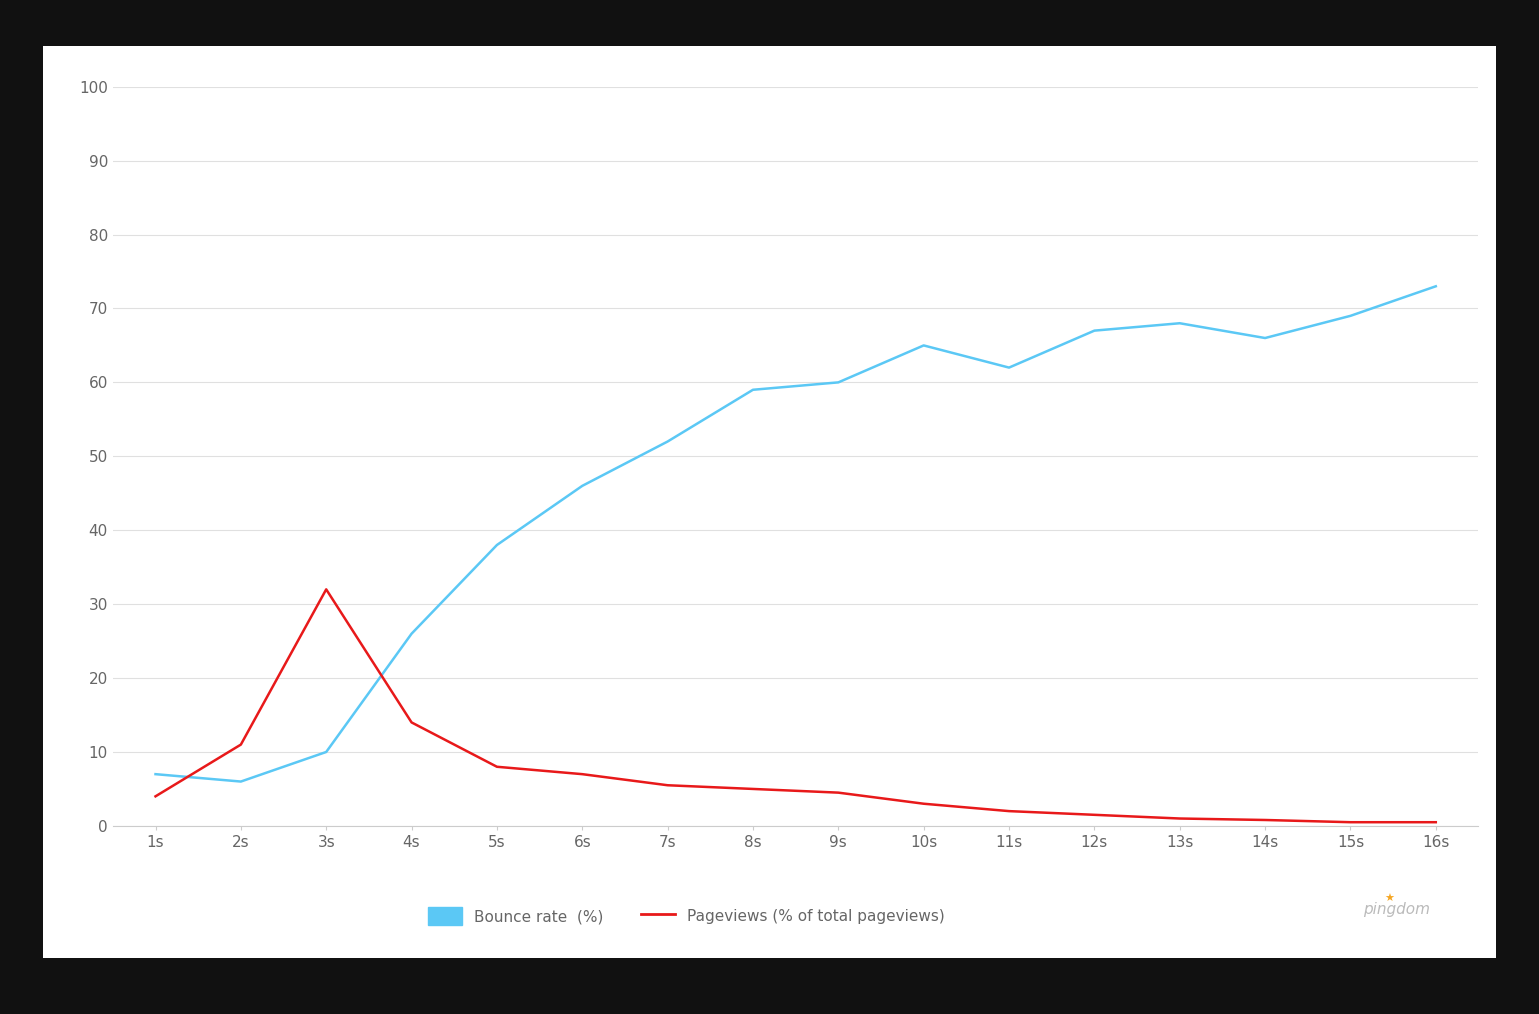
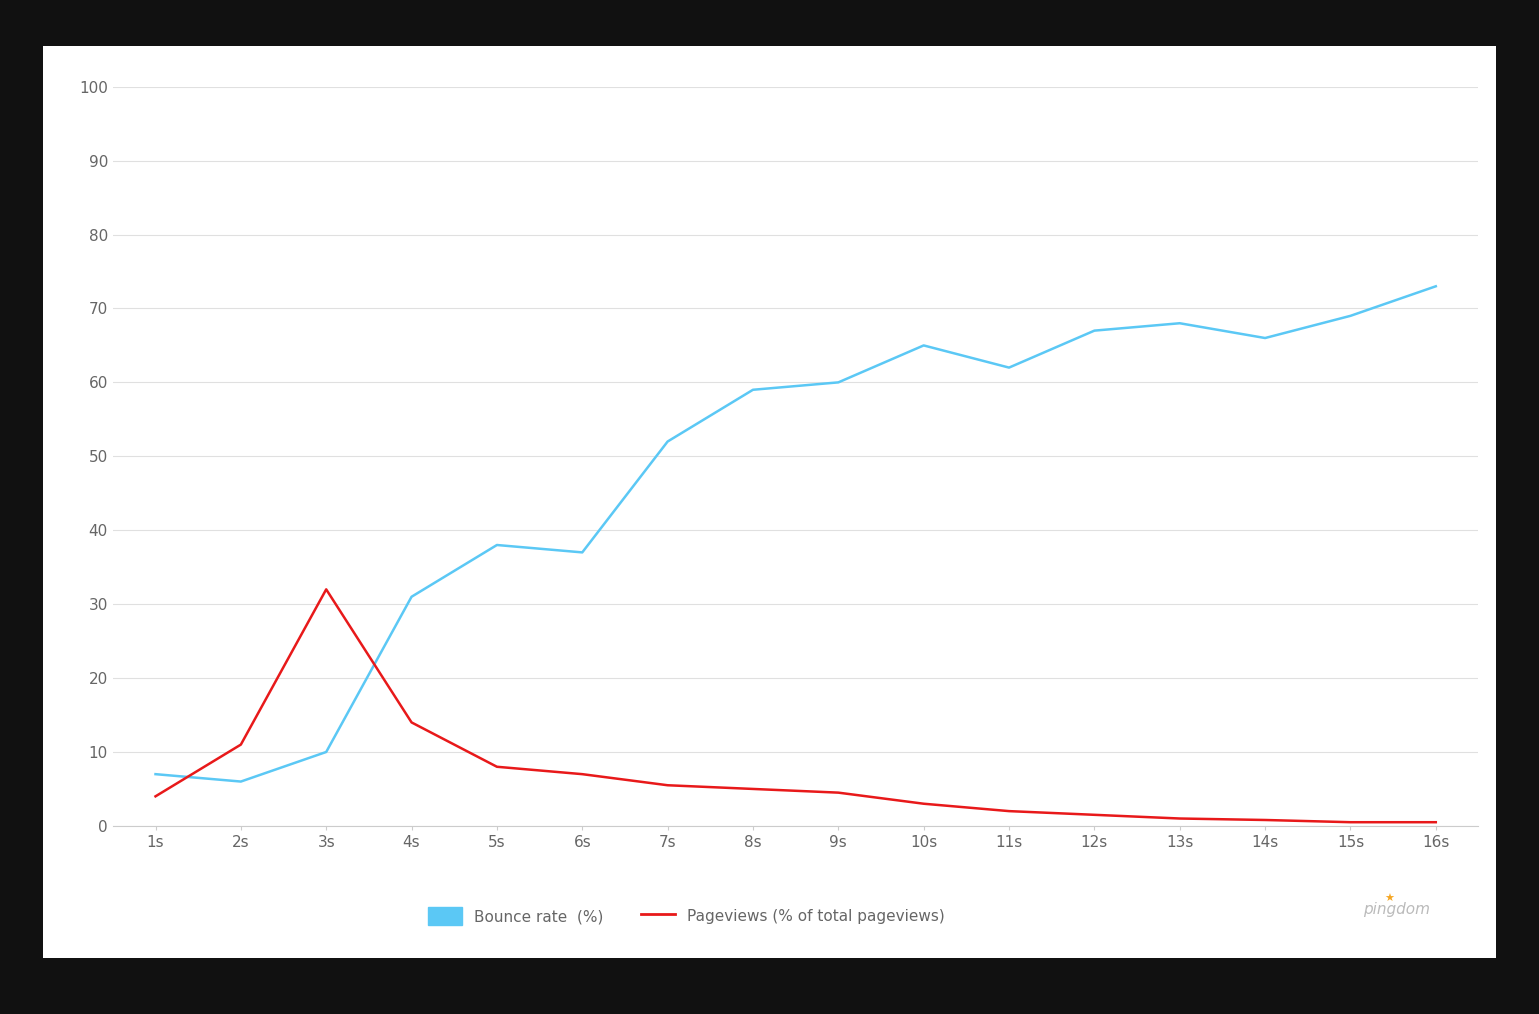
Bounce rate (%)/4s: 26 -> 31
Bounce rate (%)/6s: 46 -> 37
